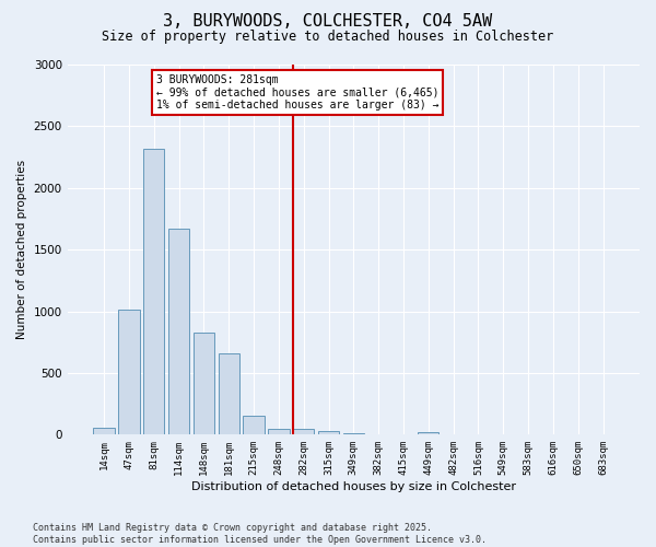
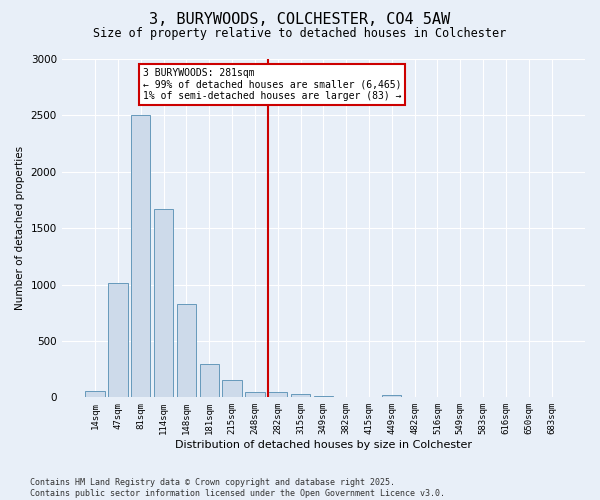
81sqm: 2320 -> 2500
181sqm: 660 -> 300
